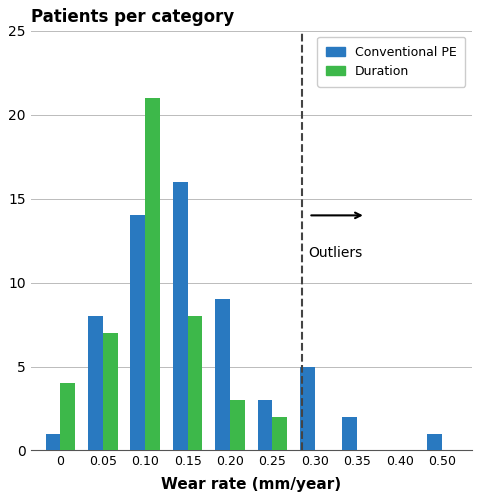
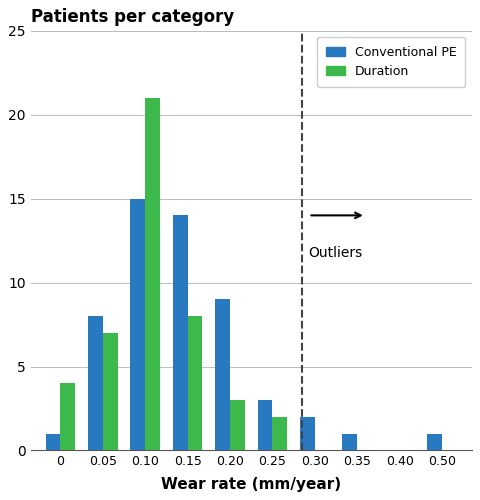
Conventional PE/0.10: 14 -> 15
Conventional PE/0.15: 16 -> 14
Conventional PE/0.30: 5 -> 2
Conventional PE/0.35: 2 -> 1
